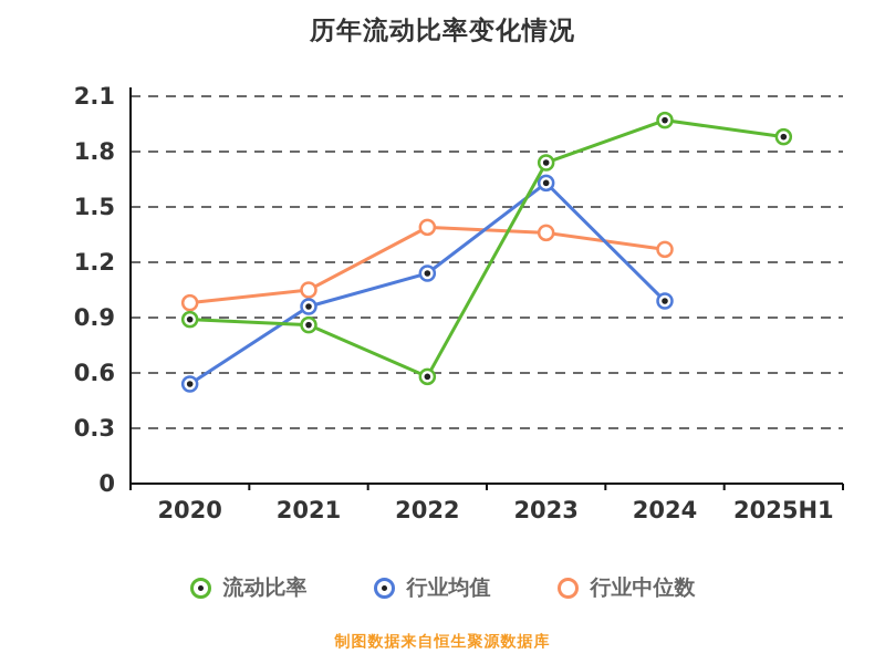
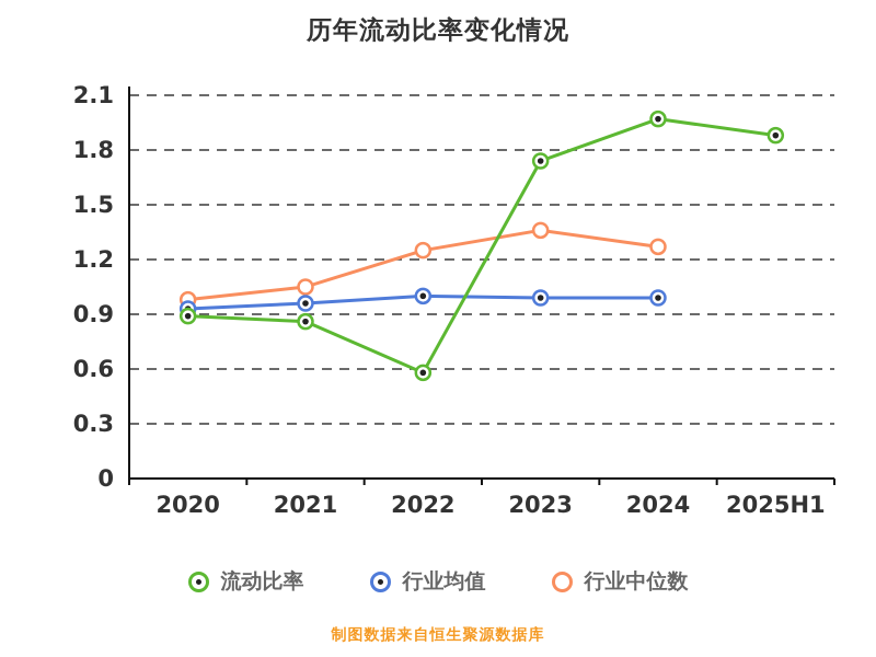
行业均值/2020: 0.54 -> 0.93
行业均值/2022: 1.14 -> 1.00
行业中位数/2022: 1.39 -> 1.25
行业均值/2023: 1.63 -> 0.99
